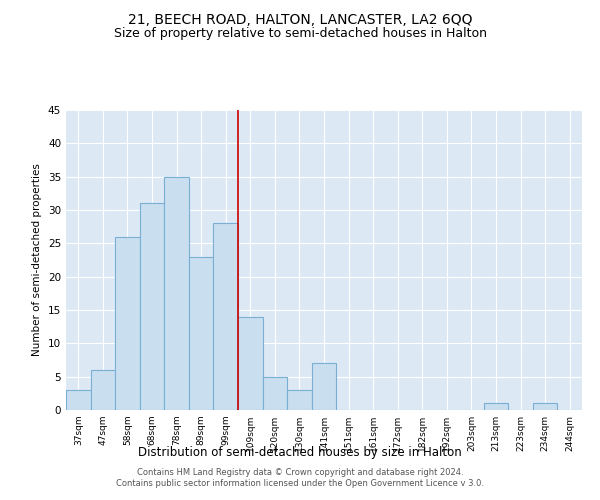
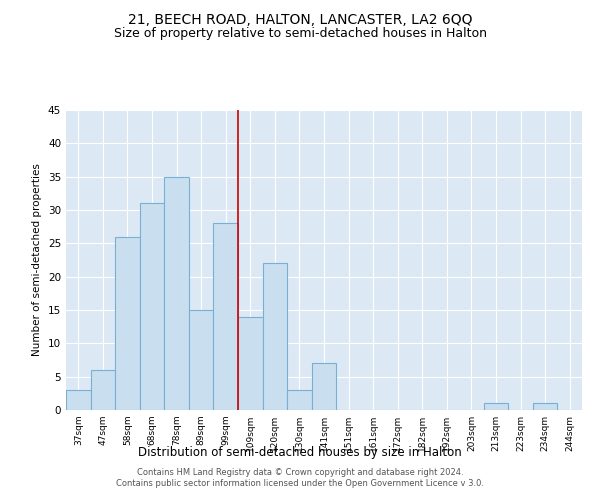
89sqm: 23 -> 15
120sqm: 5 -> 22
